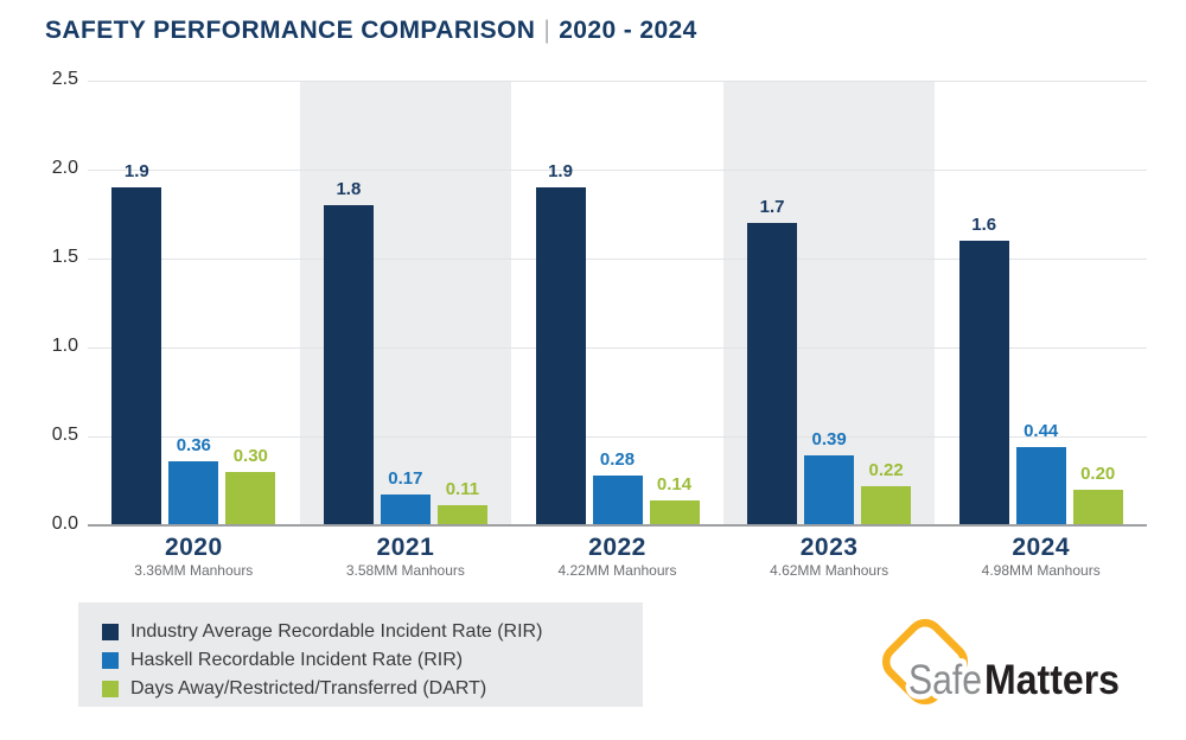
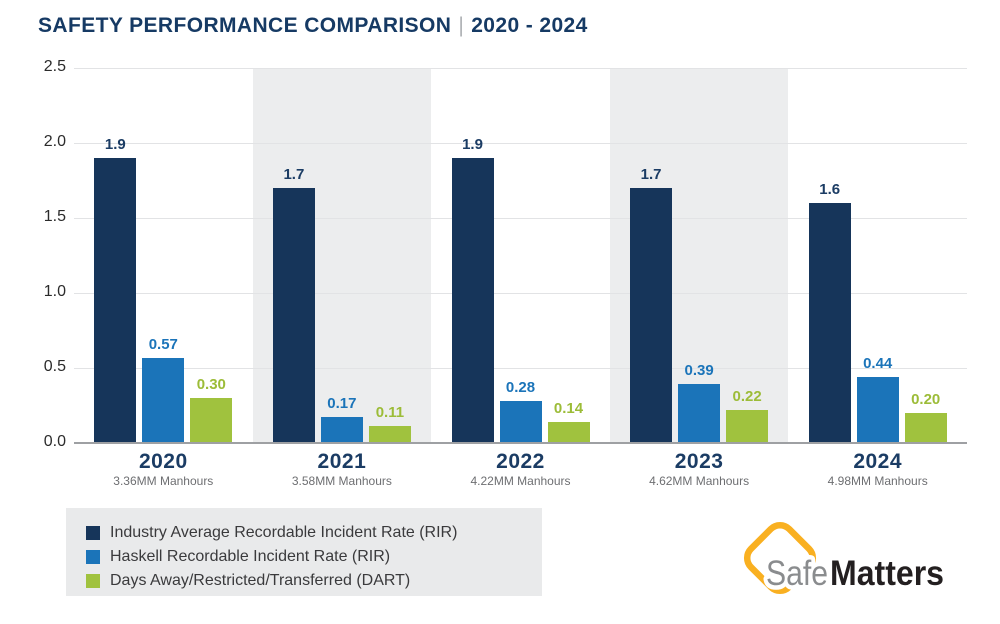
Haskell Recordable Incident Rate (RIR)/2020: 0.36 -> 0.57
Industry Average Recordable Incident Rate (RIR)/2021: 1.8 -> 1.7
